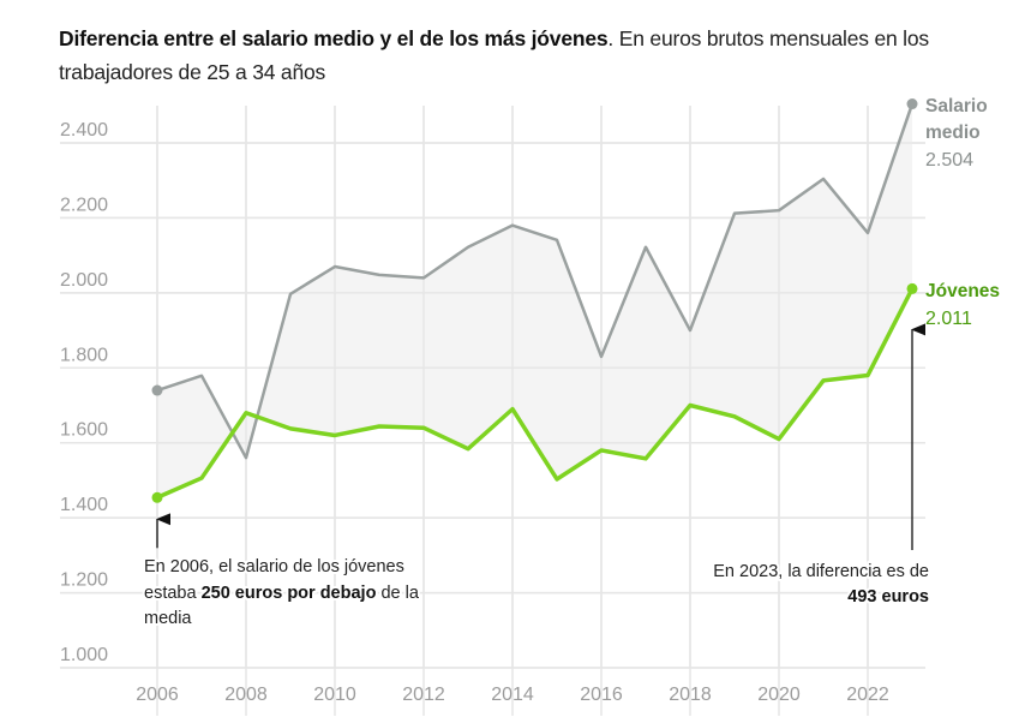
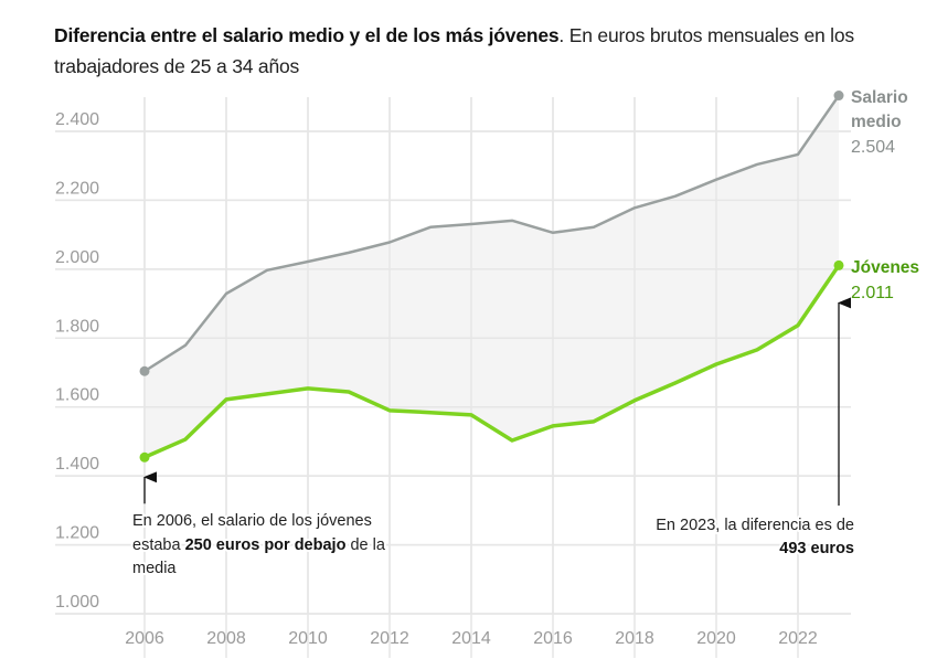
Salario medio/2006: 1740 -> 1700
Salario medio/2008: 1560 -> 1930
Jóvenes/2008: 1680 -> 1620
Salario medio/2010: 2070 -> 2020
Jóvenes/2010: 1620 -> 1650
Salario medio/2012: 2040 -> 2080
Jóvenes/2012: 1640 -> 1590
Salario medio/2014: 2180 -> 2130
Jóvenes/2014: 1690 -> 1580
Salario medio/2016: 1830 -> 2110
Jóvenes/2016: 1580 -> 1540
Salario medio/2018: 1900 -> 2180
Jóvenes/2018: 1700 -> 1620
Salario medio/2020: 2220 -> 2260
Jóvenes/2020: 1610 -> 1720
Salario medio/2022: 2160 -> 2330
Jóvenes/2022: 1780 -> 1840
